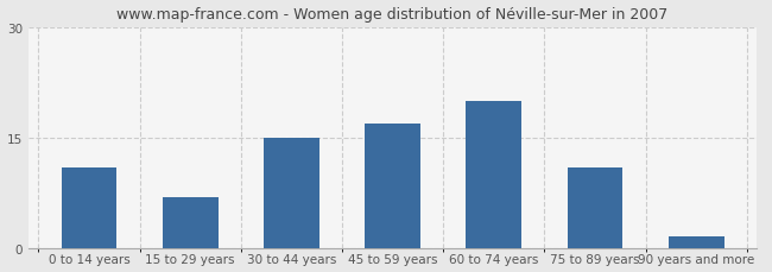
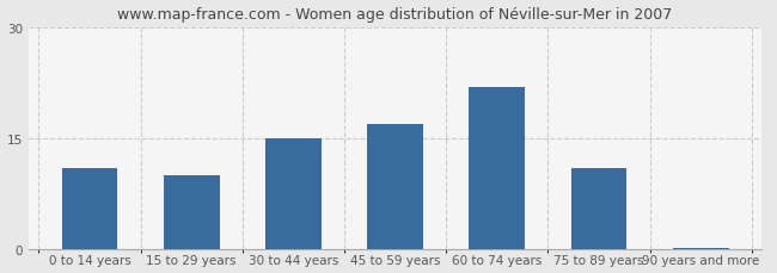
15 to 29 years: 7.0 -> 10.0
60 to 74 years: 20.0 -> 22.0
90 years and more: 1.6 -> 0.2
